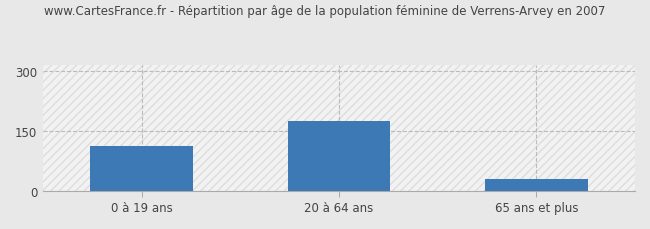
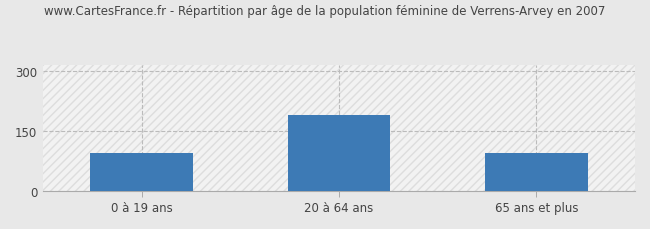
0 à 19 ans: 113 -> 95
20 à 64 ans: 175 -> 190
65 ans et plus: 30 -> 95
